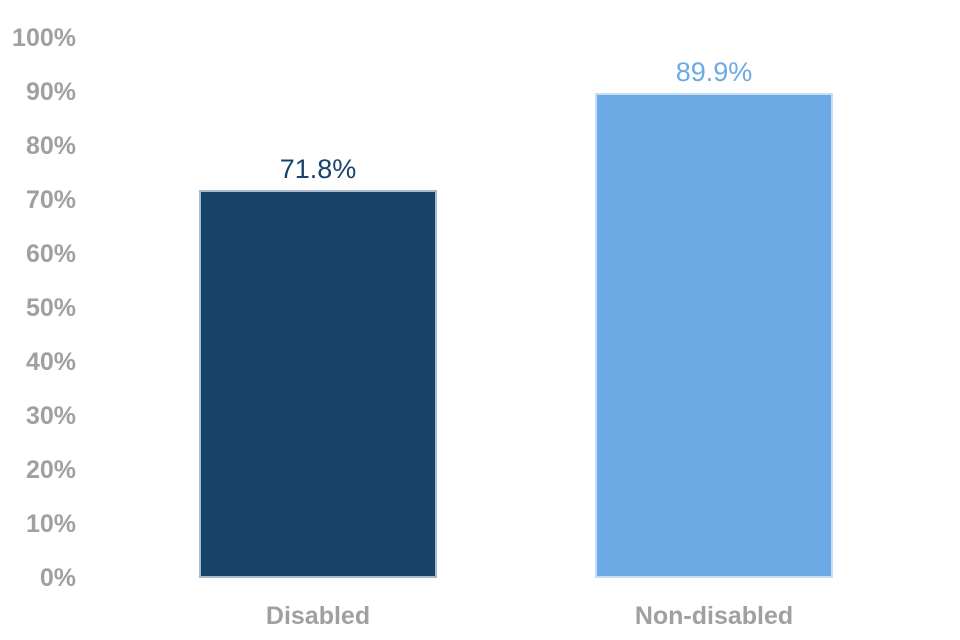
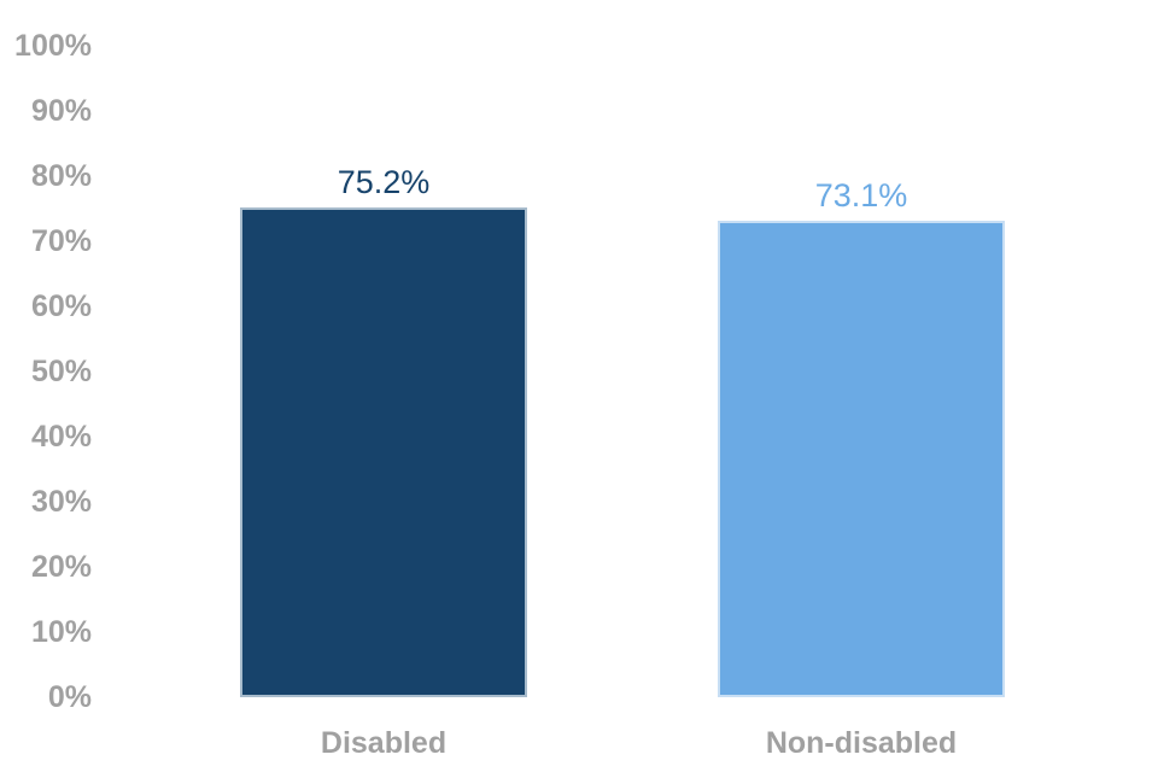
Disabled: 71.8% -> 75.2%
Non-disabled: 89.9% -> 73.1%
